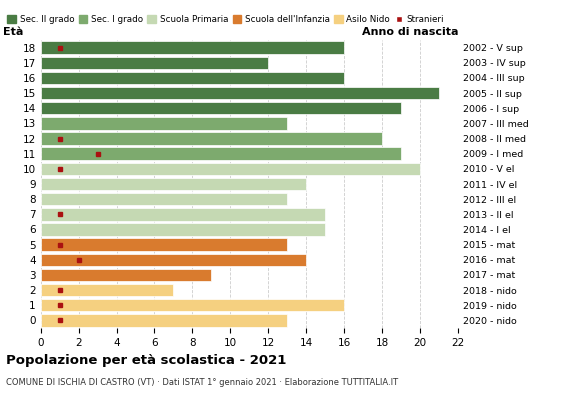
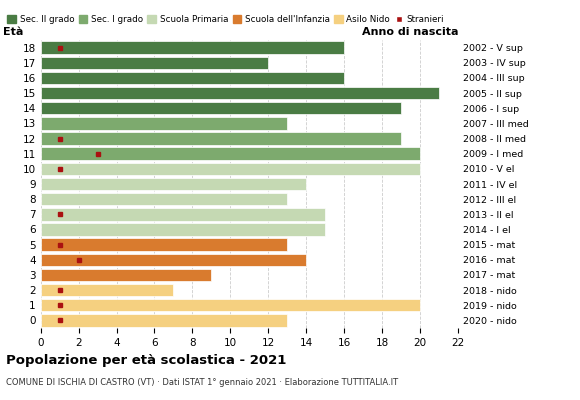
12: 18 -> 19
11: 19 -> 20
1: 16 -> 20
